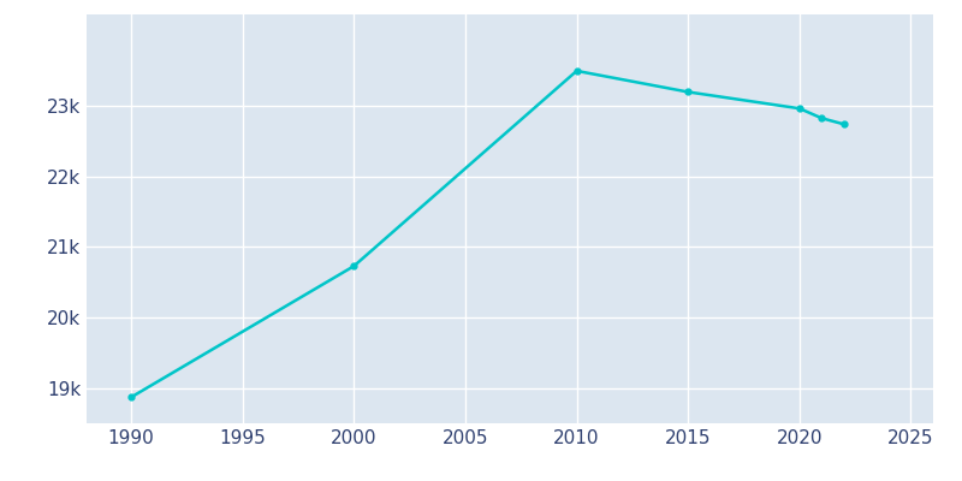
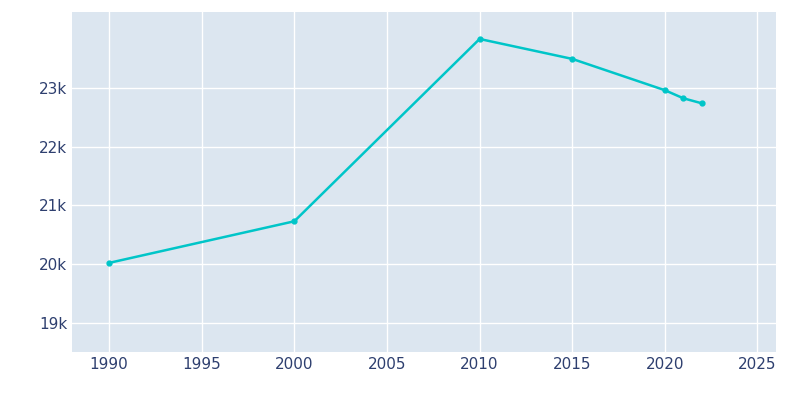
1990: 18.87k -> 20.02k
2010: 23.50k -> 23.84k
2015: 23.20k -> 23.50k
